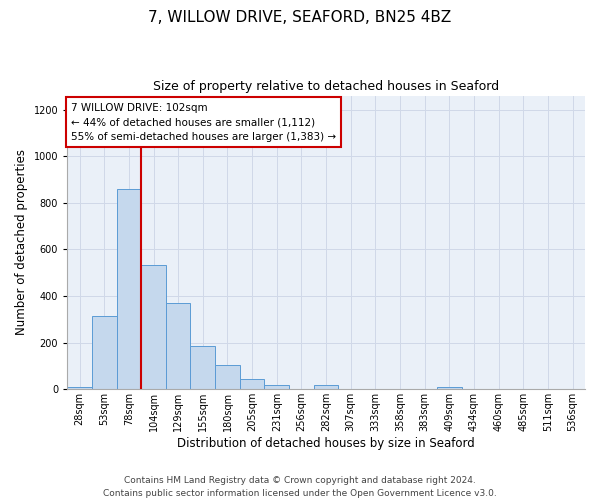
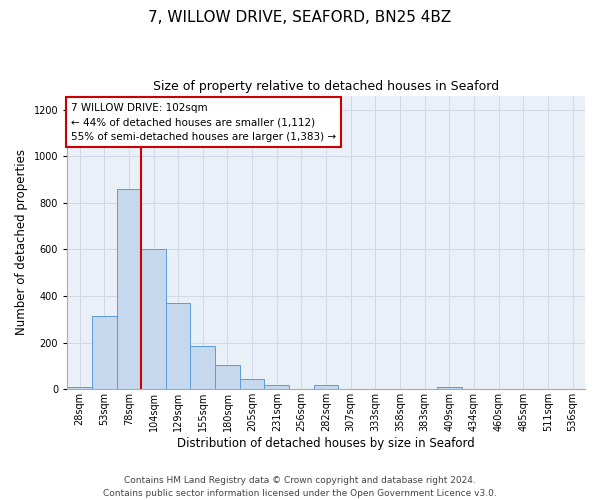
104sqm: 535 -> 600
